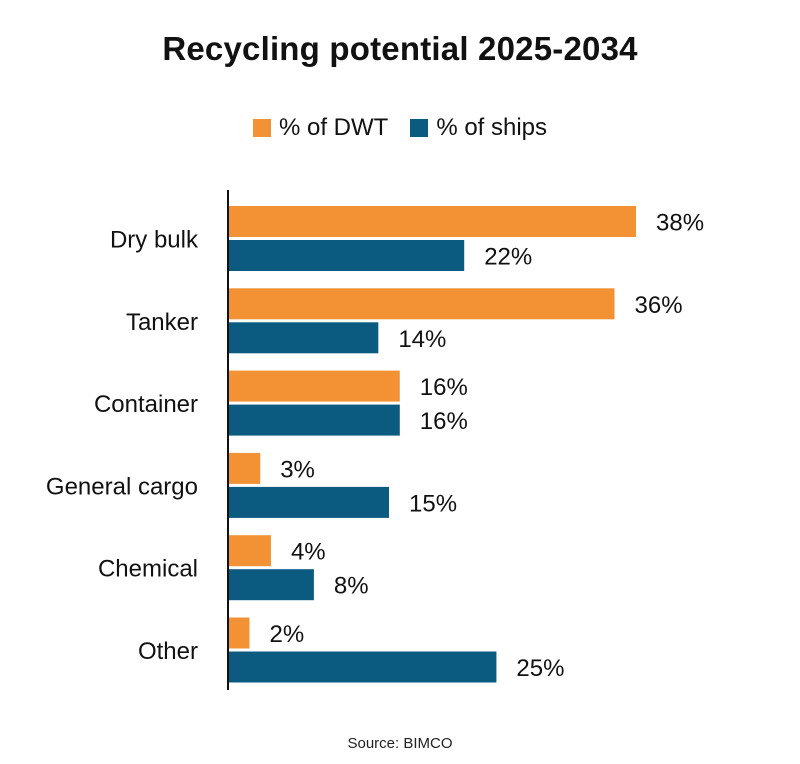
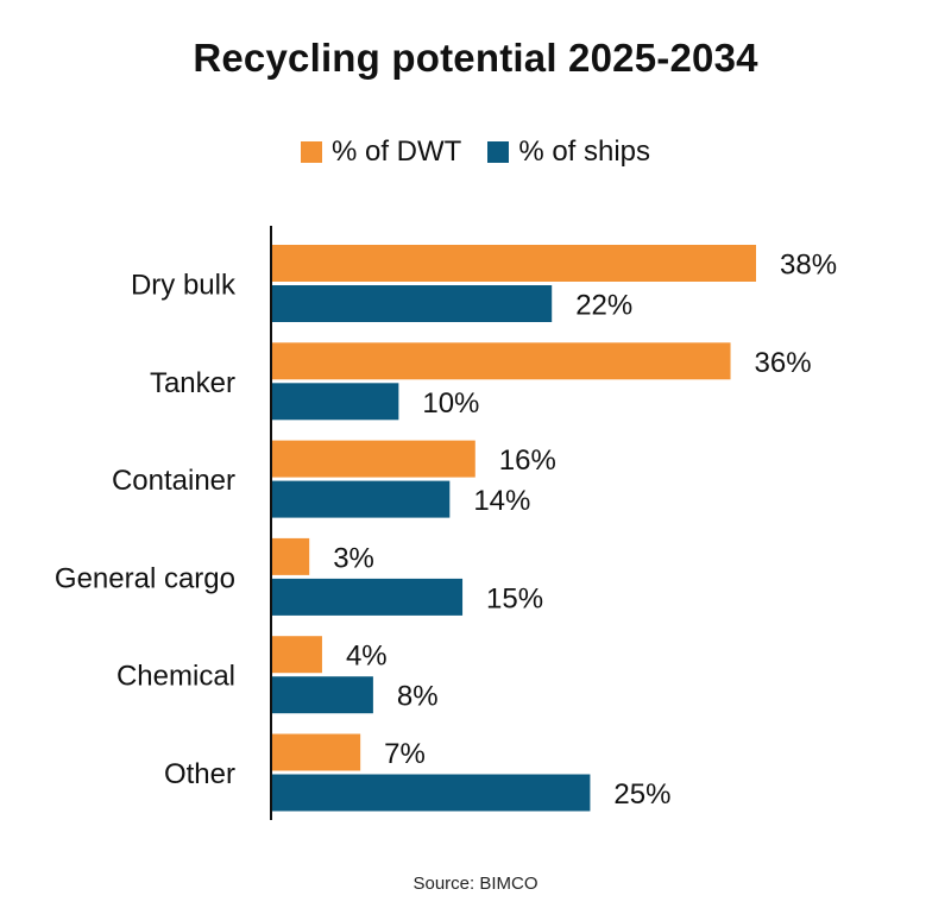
% of ships/Tanker: 14% -> 10%
% of ships/Container: 16% -> 14%
% of DWT/Other: 2% -> 7%
